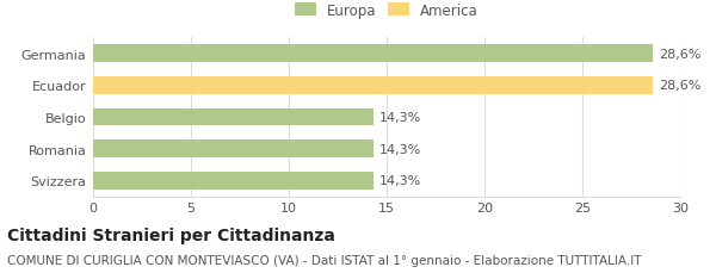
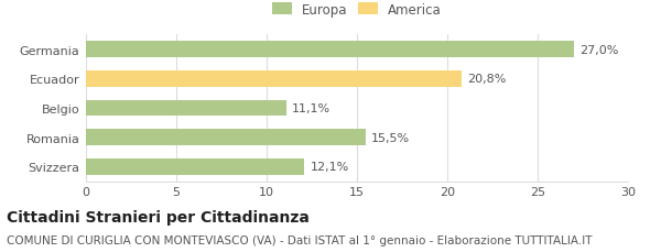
Germania: 28,6% -> 27,0%
Ecuador: 28,6% -> 20,8%
Belgio: 14,3% -> 11,1%
Romania: 14,3% -> 15,5%
Svizzera: 14,3% -> 12,1%
